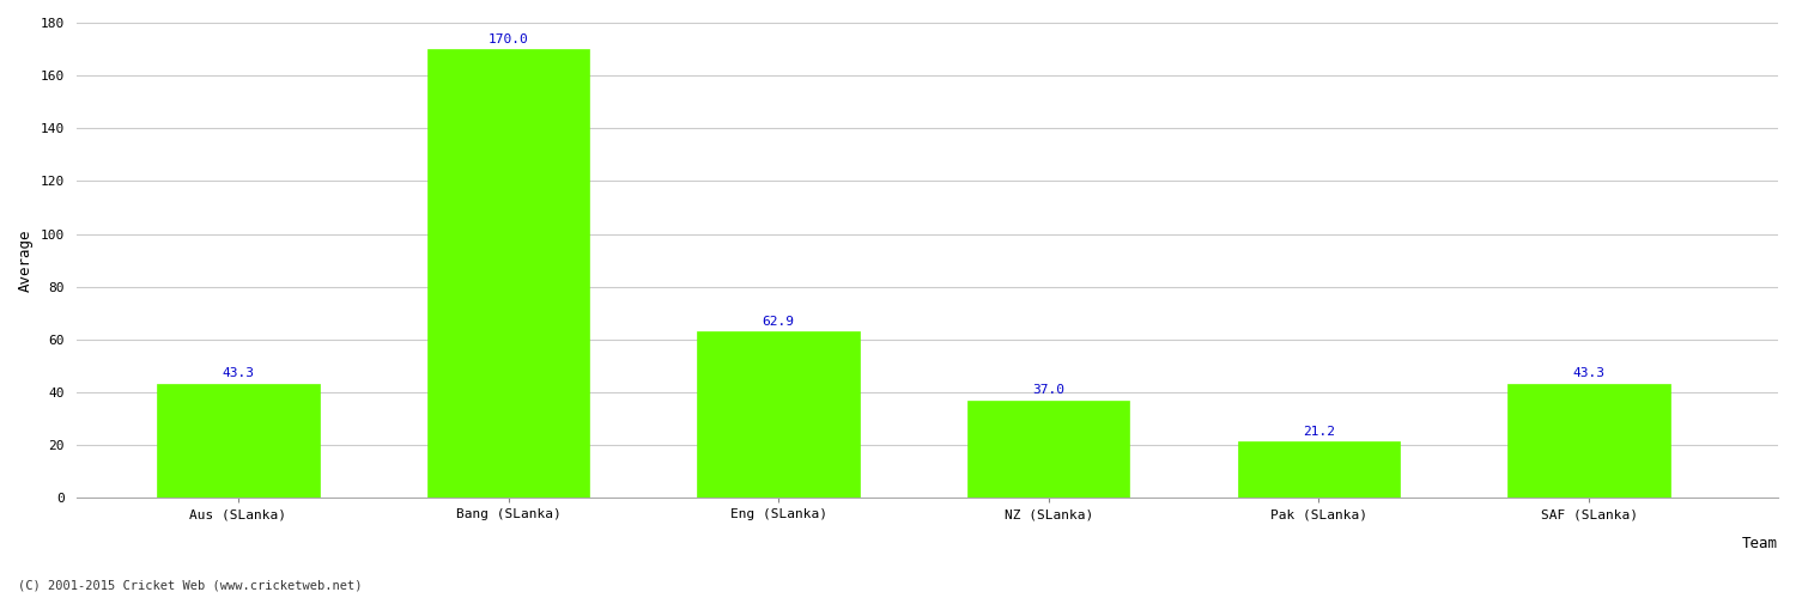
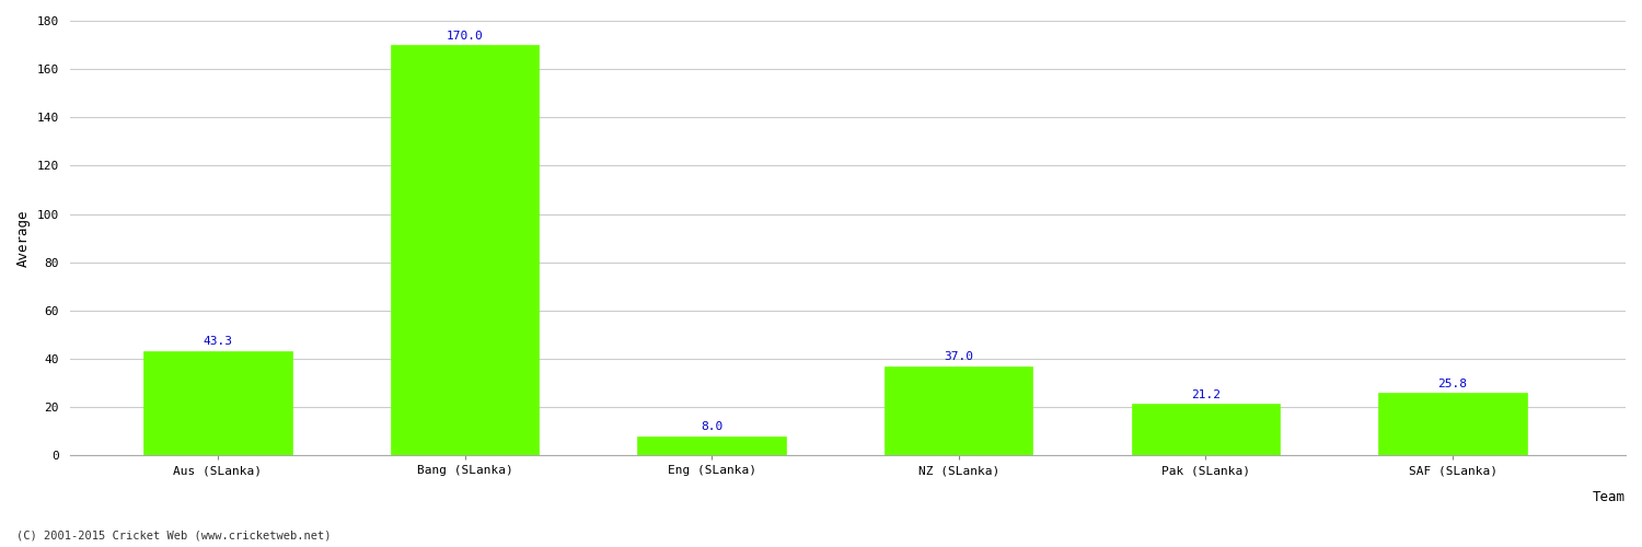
Eng (SLanka): 62.9 -> 8.0
SAF (SLanka): 43.3 -> 25.8
